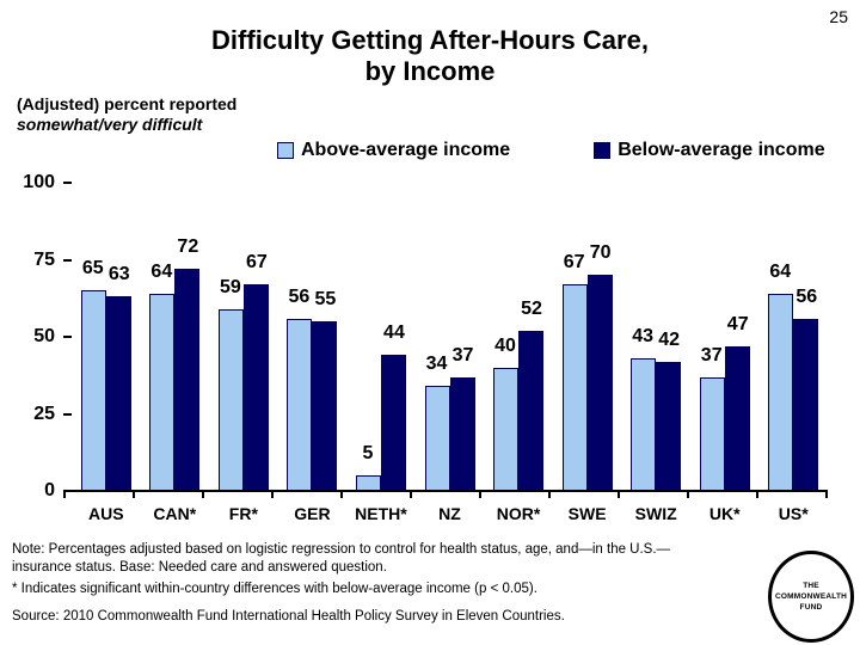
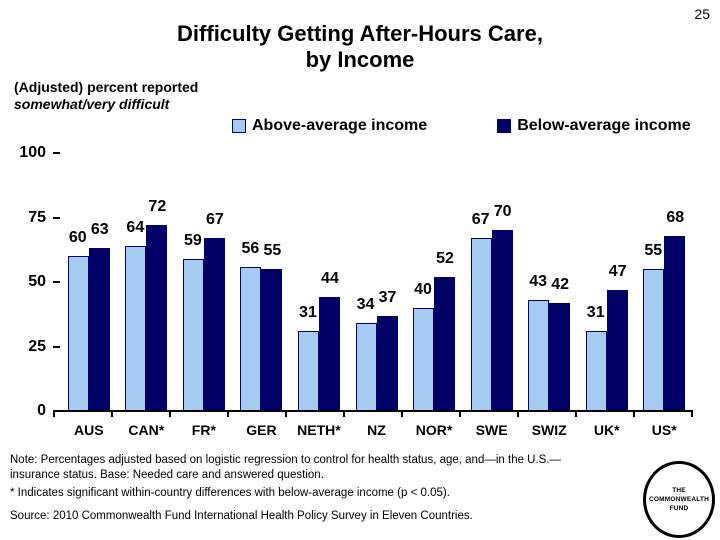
Above-average income/AUS: 65 -> 60
Above-average income/NETH*: 5 -> 31
Above-average income/UK*: 37 -> 31
Above-average income/US*: 64 -> 55
Below-average income/US*: 56 -> 68
